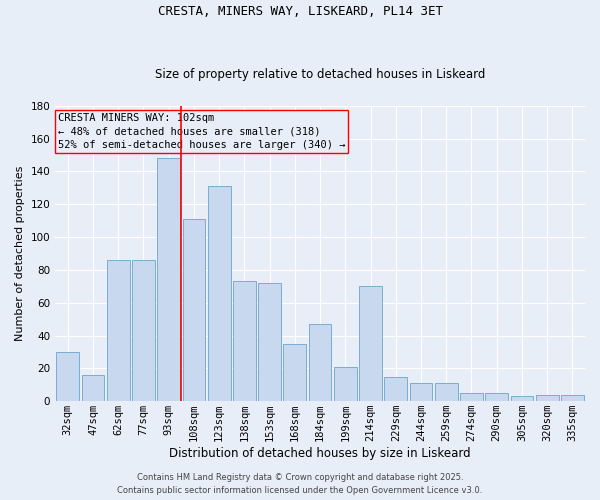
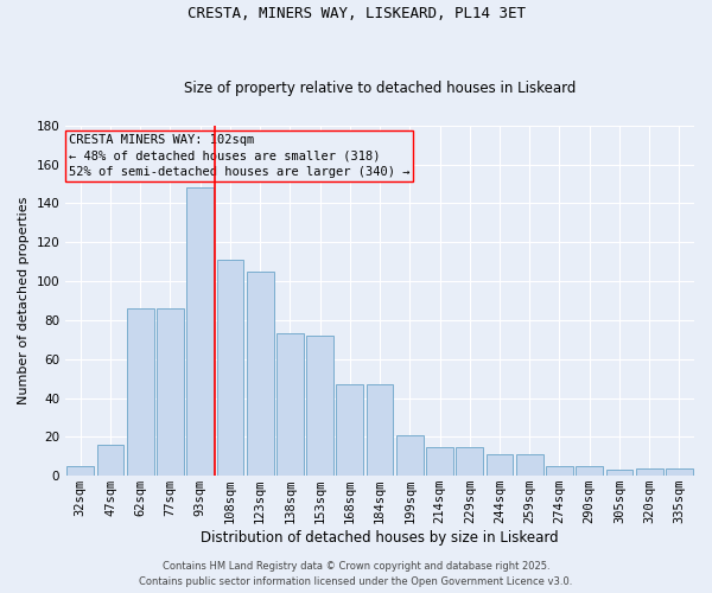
32sqm: 30 -> 5
123sqm: 131 -> 105
168sqm: 35 -> 47
214sqm: 70 -> 15
